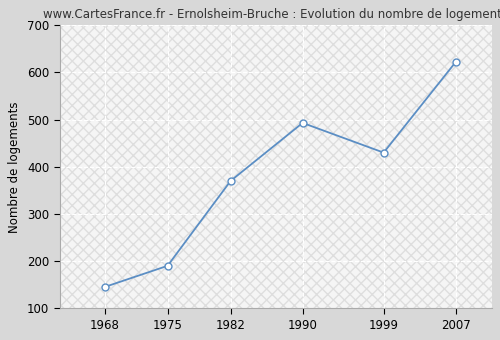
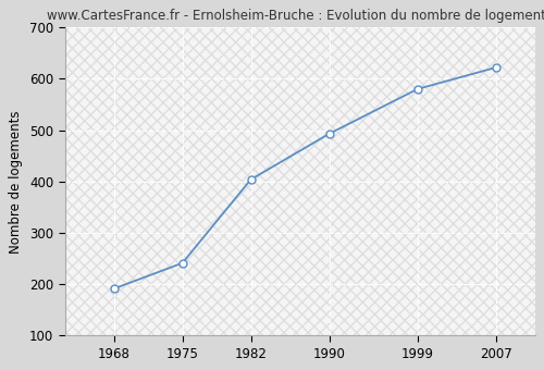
1968: 145 -> 191
1975: 190 -> 241
1982: 370 -> 404
1999: 430 -> 580
